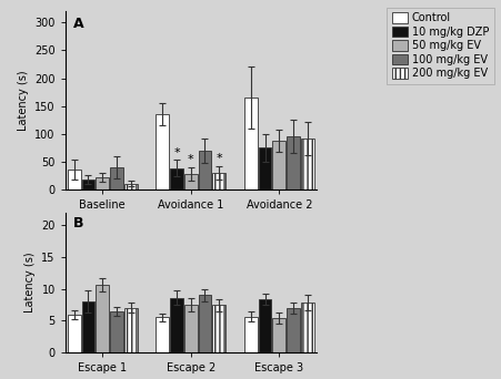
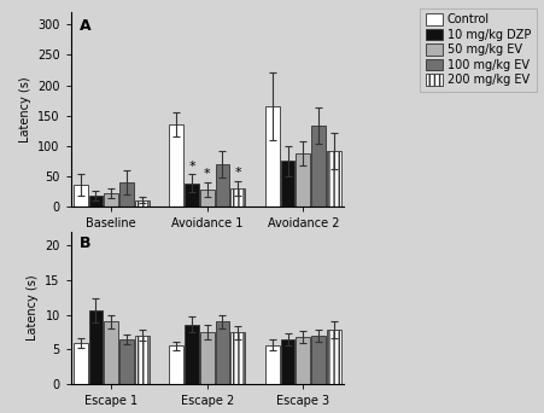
100 mg/kg EV/Avoidance 2: 96 -> 133
10 mg/kg DZP/Escape 1: 8.0 -> 10.6
50 mg/kg EV/Escape 1: 10.6 -> 9.0
10 mg/kg DZP/Escape 3: 8.4 -> 6.4
50 mg/kg EV/Escape 3: 5.4 -> 6.8
